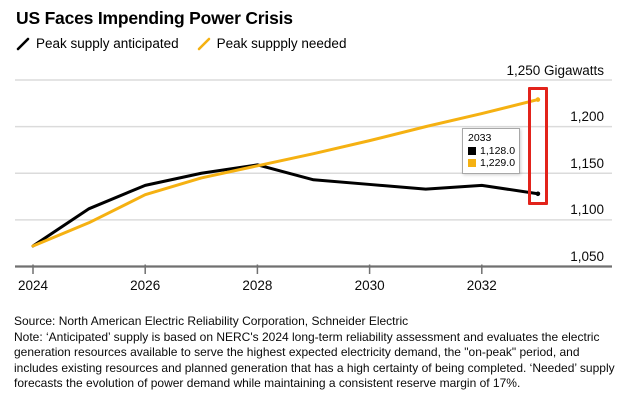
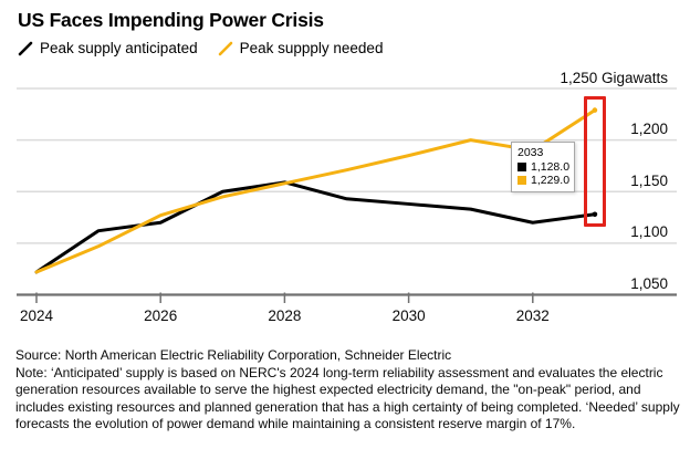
Peak supply anticipated/2026: 1140 -> 1120
Peak supply anticipated/2032: 1140 -> 1120
Peak suppply needed/2032: 1210 -> 1190
